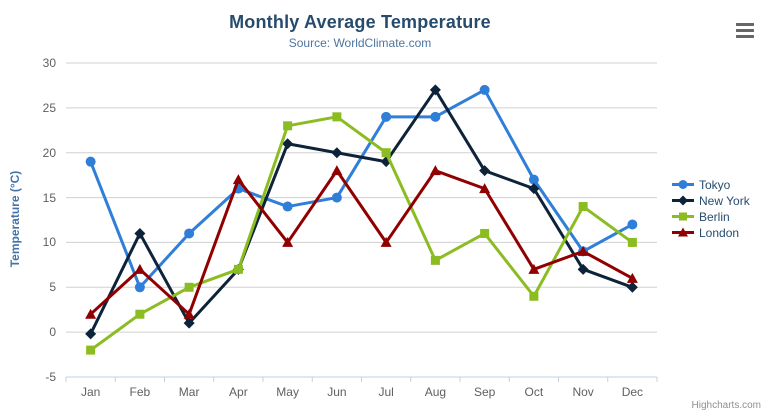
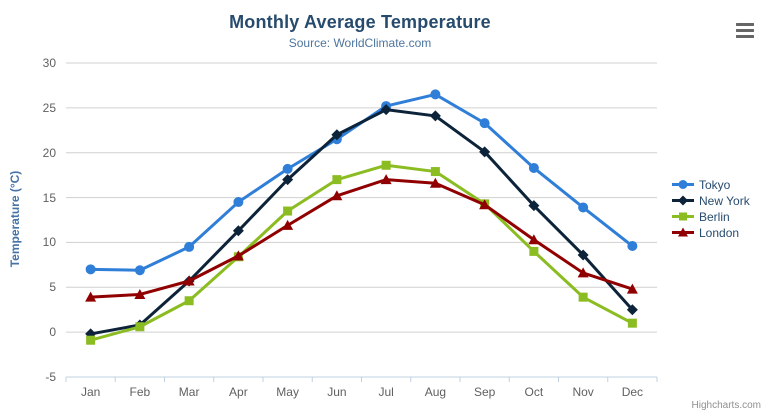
Tokyo/Jan: 19 -> 7
Berlin/Jan: -2 -> -1
London/Jan: 2 -> 4
Tokyo/Feb: 5 -> 7
New York/Feb: 11 -> 1
Berlin/Feb: 2 -> 1
London/Feb: 7 -> 4
Tokyo/Mar: 11 -> 10
New York/Mar: 1 -> 6
Berlin/Mar: 5 -> 4
London/Mar: 2 -> 6
Tokyo/Apr: 16 -> 14
New York/Apr: 7 -> 11
Berlin/Apr: 7 -> 8
London/Apr: 17 -> 8
Tokyo/May: 14 -> 18
New York/May: 21 -> 17
Berlin/May: 23 -> 14
London/May: 10 -> 12
Tokyo/Jun: 15 -> 22
New York/Jun: 20 -> 22
Berlin/Jun: 24 -> 17
London/Jun: 18 -> 15
Tokyo/Jul: 24 -> 25
New York/Jul: 19 -> 25
Berlin/Jul: 20 -> 19
London/Jul: 10 -> 17
Tokyo/Aug: 24 -> 26
New York/Aug: 27 -> 24
Berlin/Aug: 8 -> 18
London/Aug: 18 -> 17
Tokyo/Sep: 27 -> 23
New York/Sep: 18 -> 20
Berlin/Sep: 11 -> 14
London/Sep: 16 -> 14
Tokyo/Oct: 17 -> 18
New York/Oct: 16 -> 14
Berlin/Oct: 4 -> 9
London/Oct: 7 -> 10
Tokyo/Nov: 9 -> 14
New York/Nov: 7 -> 9
Berlin/Nov: 14 -> 4
London/Nov: 9 -> 7
Tokyo/Dec: 12 -> 10
New York/Dec: 5 -> 2
Berlin/Dec: 10 -> 1
London/Dec: 6 -> 5
